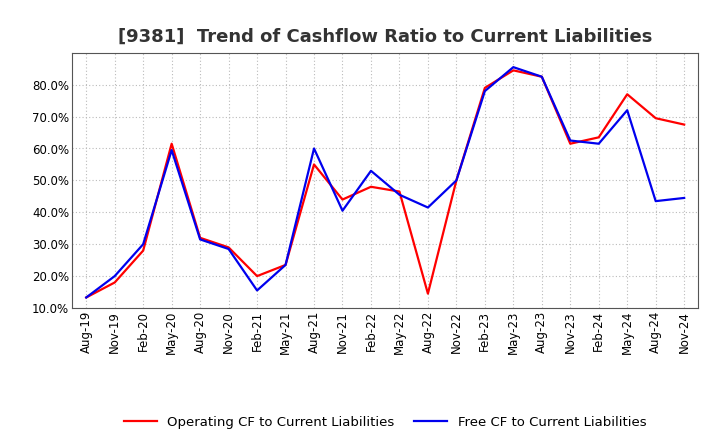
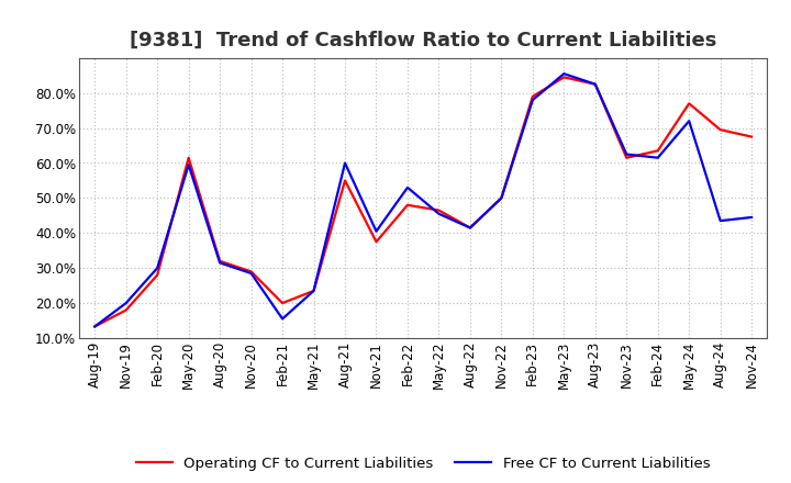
Operating CF to Current Liabilities/Nov-21: 44.0% -> 37.5%
Operating CF to Current Liabilities/Aug-22: 14.5% -> 41.5%
